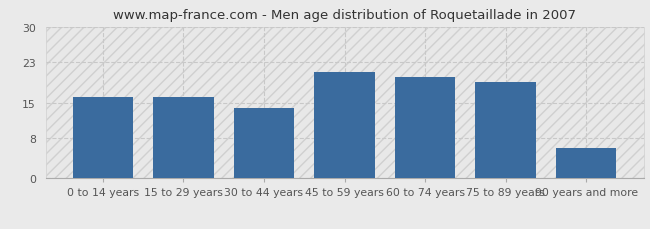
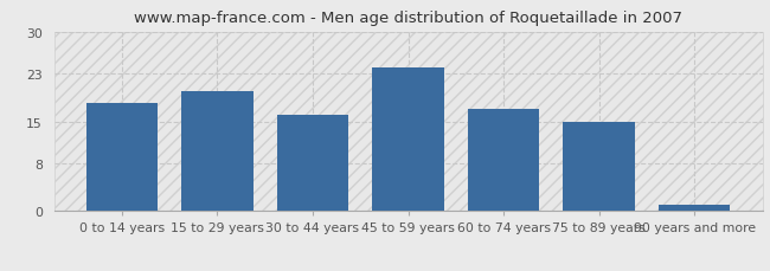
0 to 14 years: 16 -> 18
15 to 29 years: 16 -> 20
30 to 44 years: 14 -> 16
45 to 59 years: 21 -> 24
60 to 74 years: 20 -> 17
75 to 89 years: 19 -> 15
90 years and more: 6 -> 1
